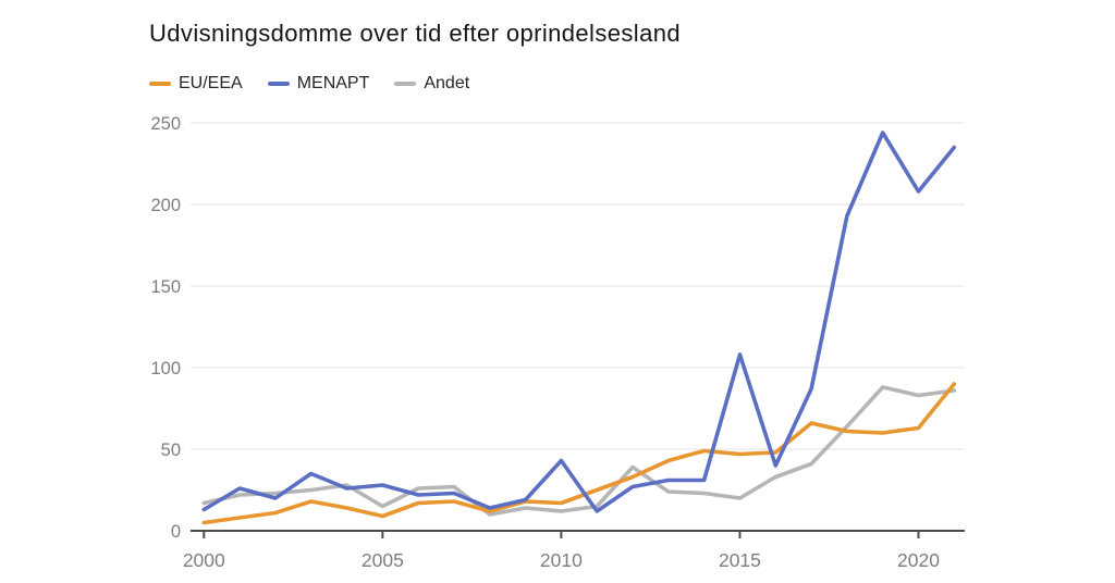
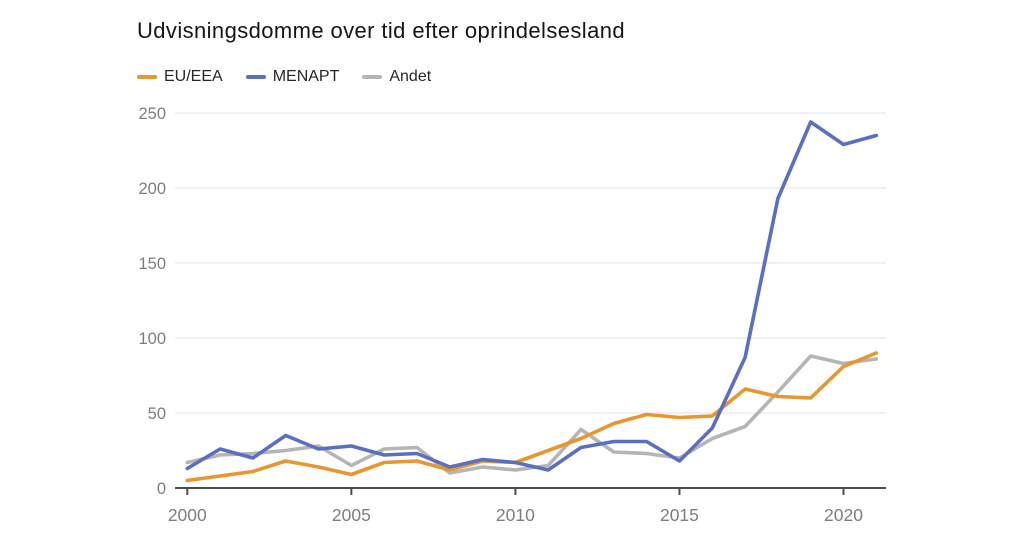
MENAPT/2010: 43 -> 17
MENAPT/2015: 108 -> 18
EU/EEA/2020: 63 -> 81
MENAPT/2020: 208 -> 229
